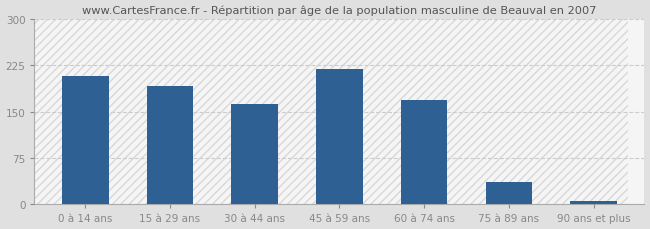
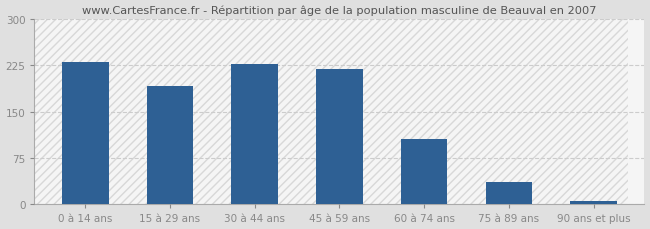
0 à 14 ans: 208 -> 230
30 à 44 ans: 162 -> 227
60 à 74 ans: 168 -> 105
